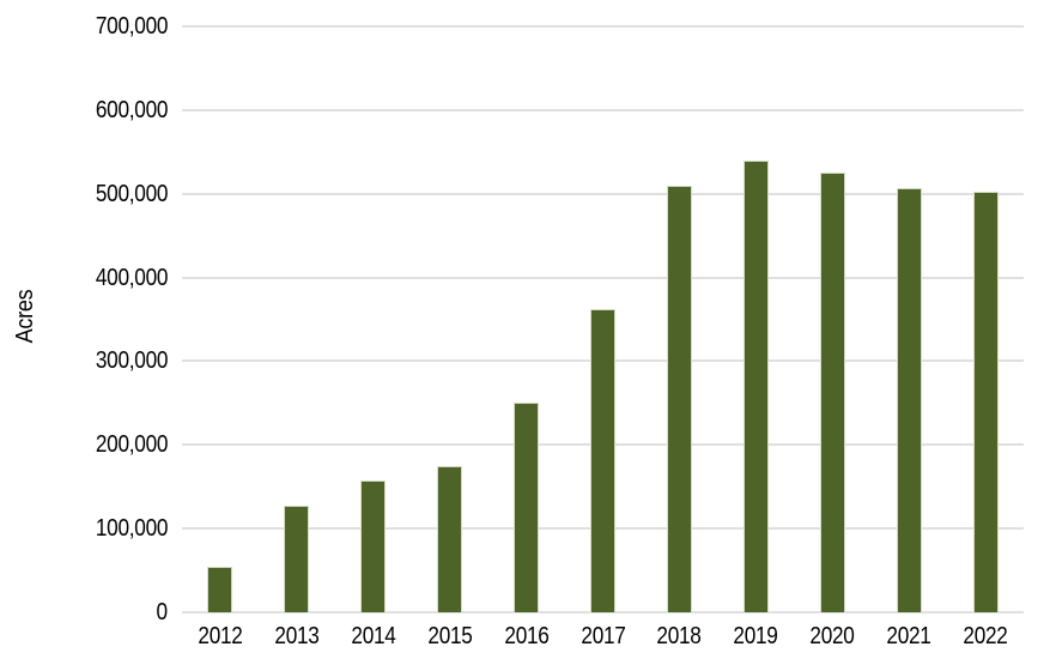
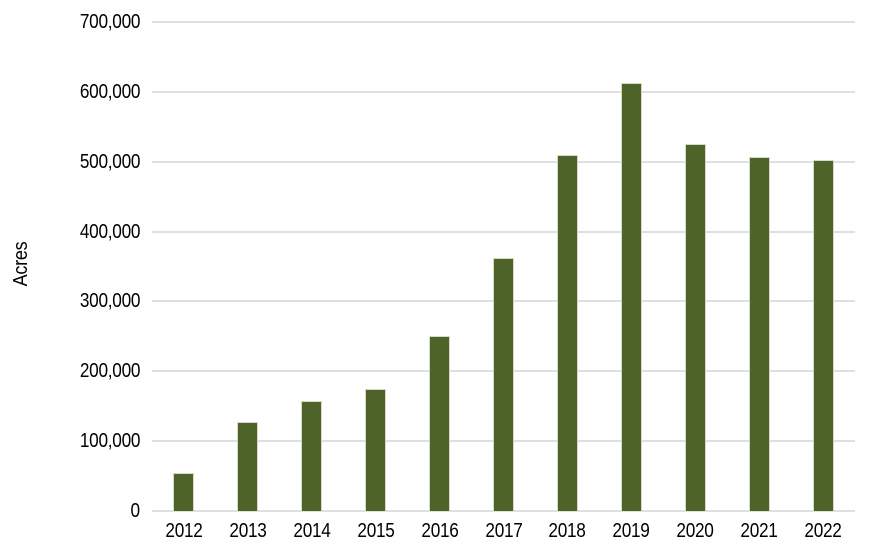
2019: 540000 -> 610000
